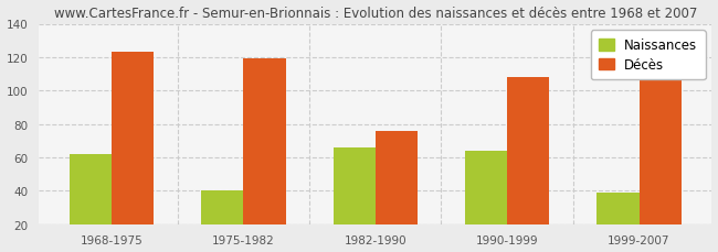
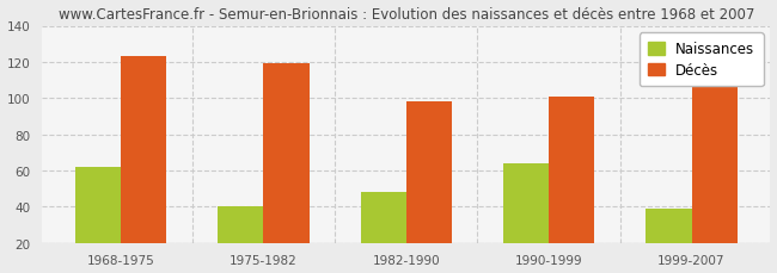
Naissances/1982-1990: 66 -> 48
Décès/1982-1990: 76 -> 98
Décès/1990-1999: 108 -> 101
